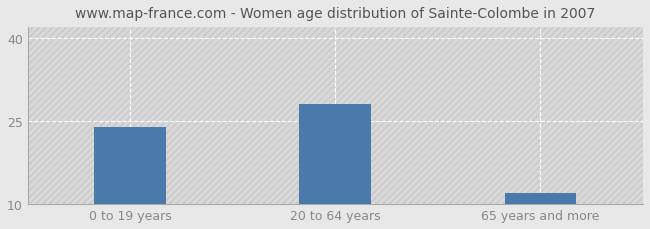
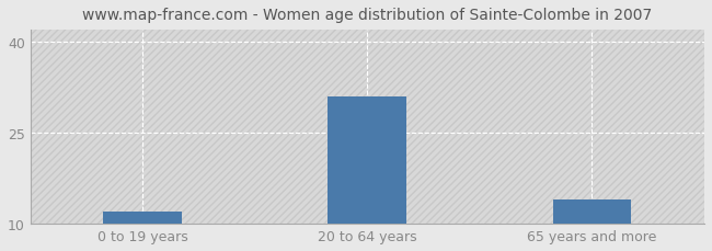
0 to 19 years: 24 -> 12
20 to 64 years: 28 -> 31
65 years and more: 12 -> 14
